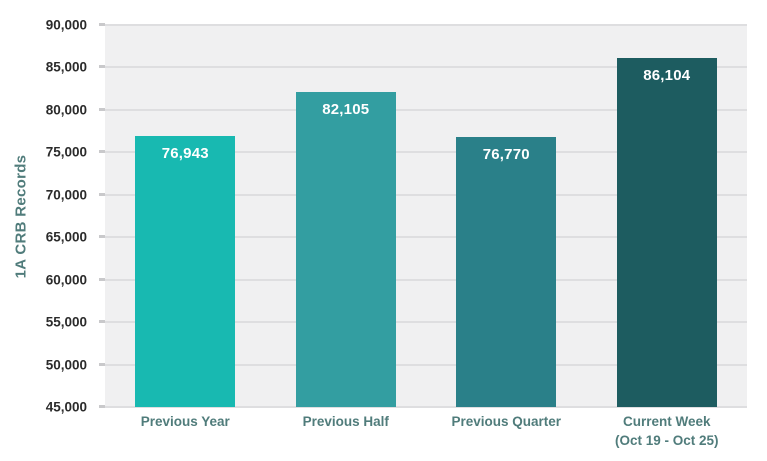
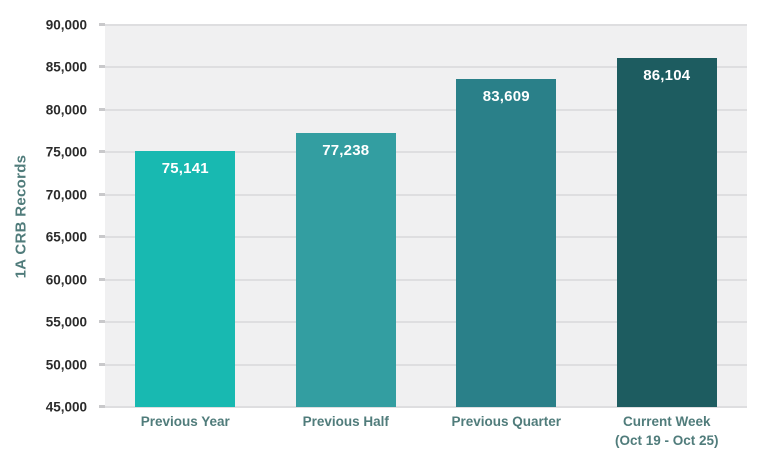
Previous Year: 76,943 -> 75,141
Previous Half: 82,105 -> 77,238
Previous Quarter: 76,770 -> 83,609
